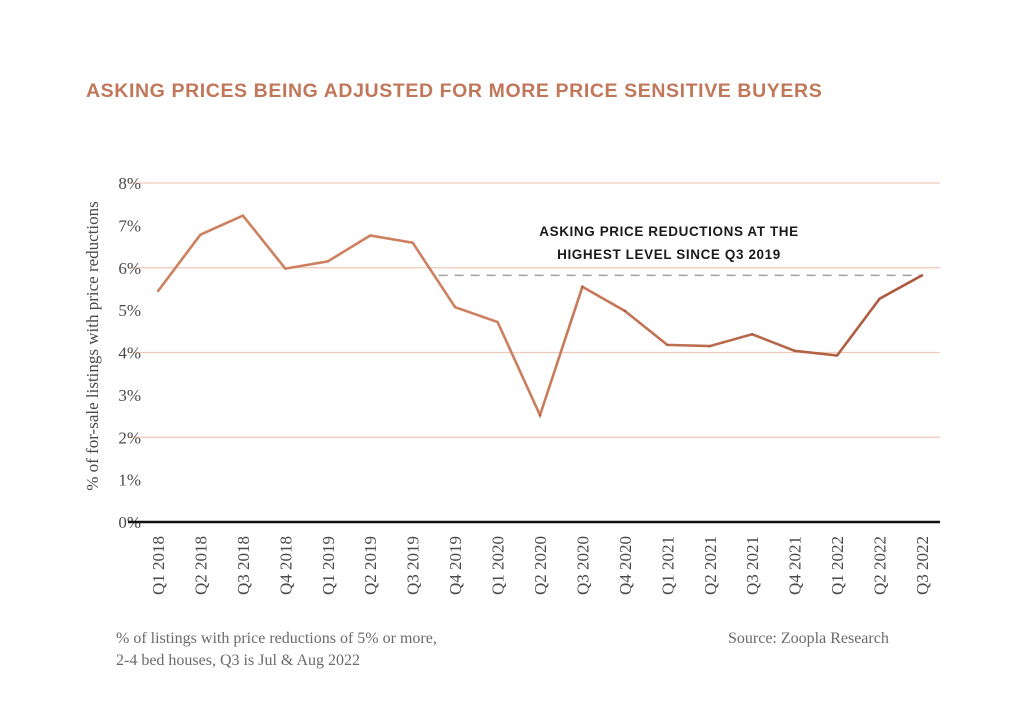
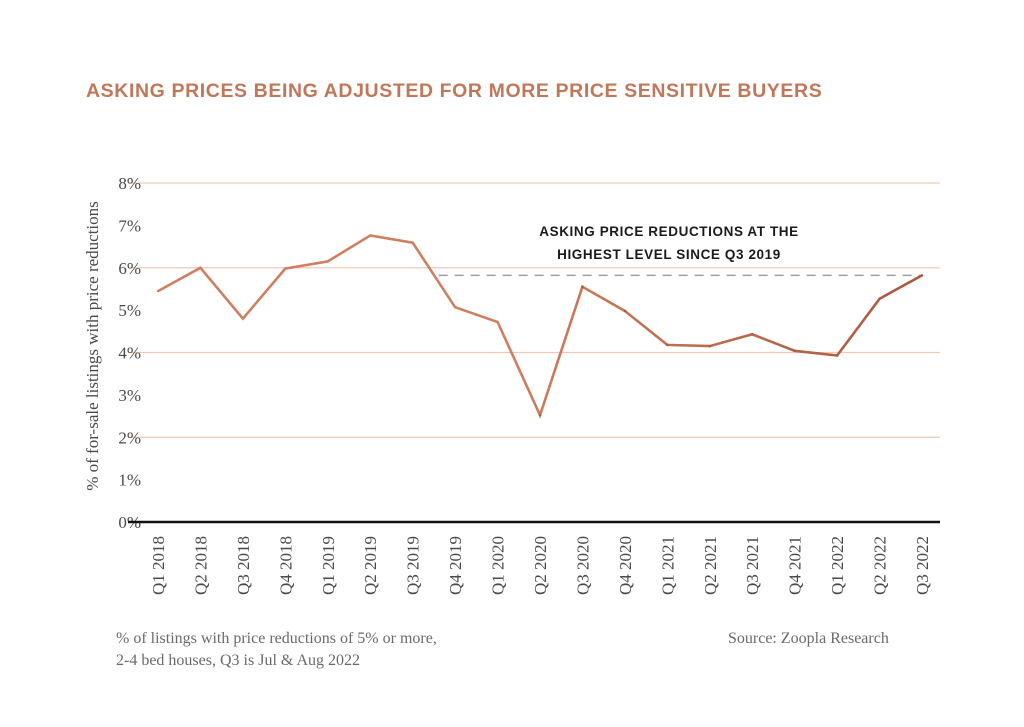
Q2 2018: 6.8% -> 6.0%
Q3 2018: 7.2% -> 4.8%
